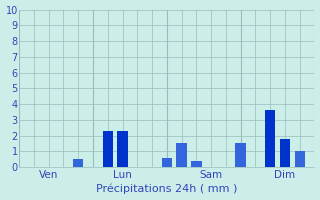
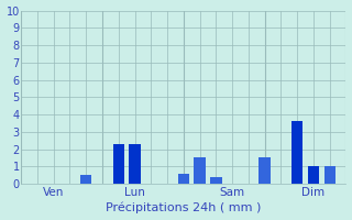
Dim: 1.8 -> 1.0
